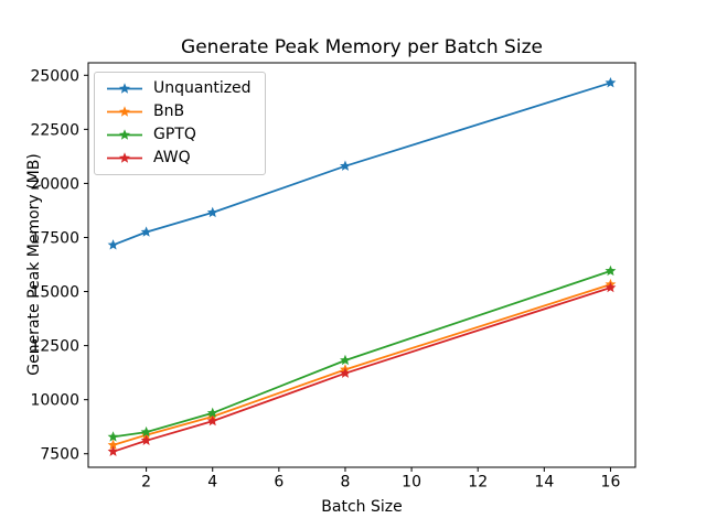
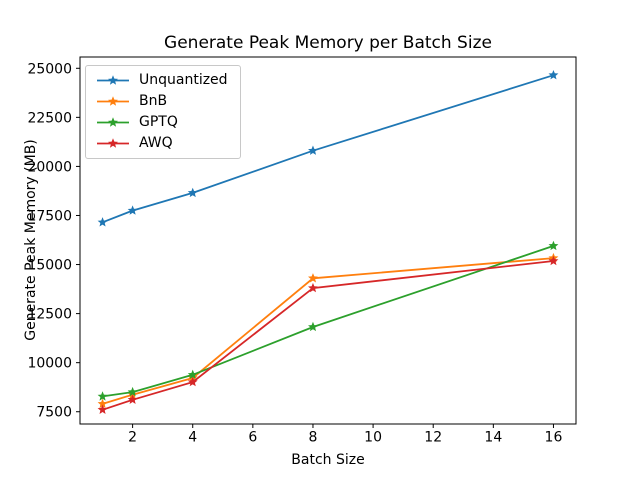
BnB/8: 11400 -> 14300
AWQ/8: 11200 -> 13800
